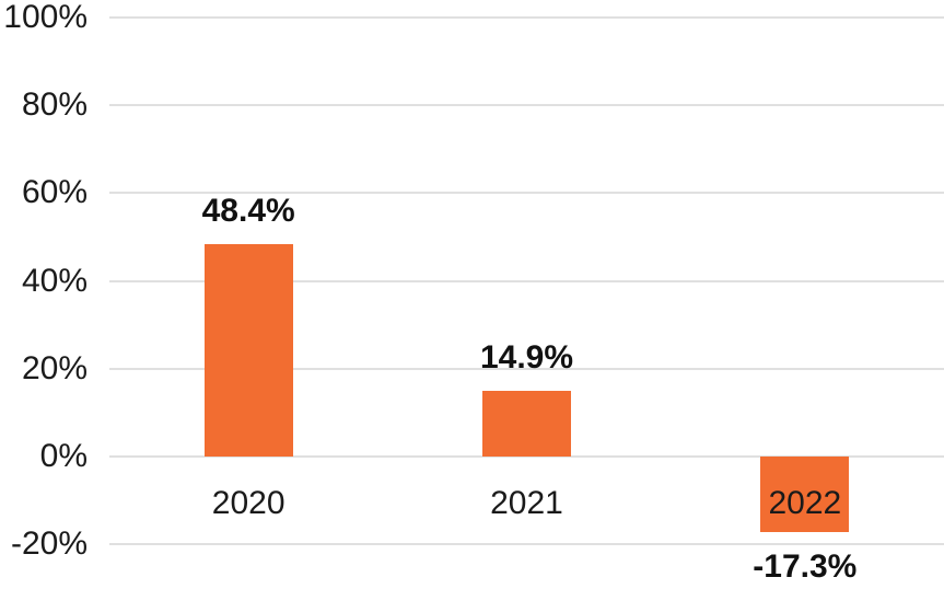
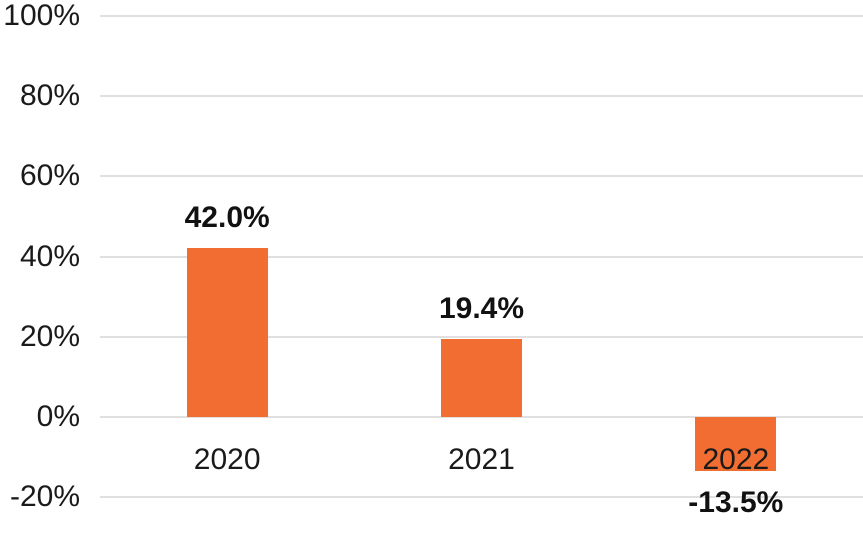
2020: 48.4% -> 42.0%
2021: 14.9% -> 19.4%
2022: -17.3% -> -13.5%
